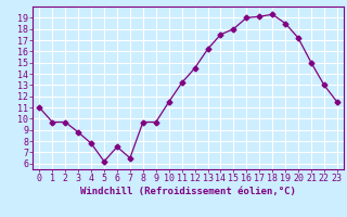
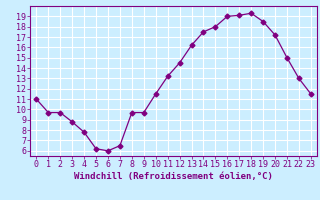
6: 7.5 -> 6.0
